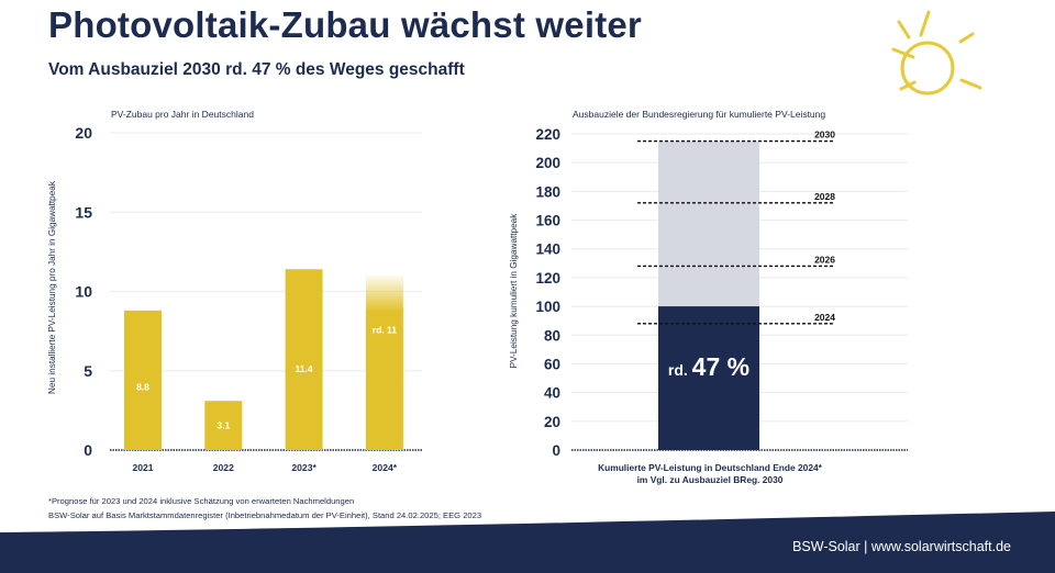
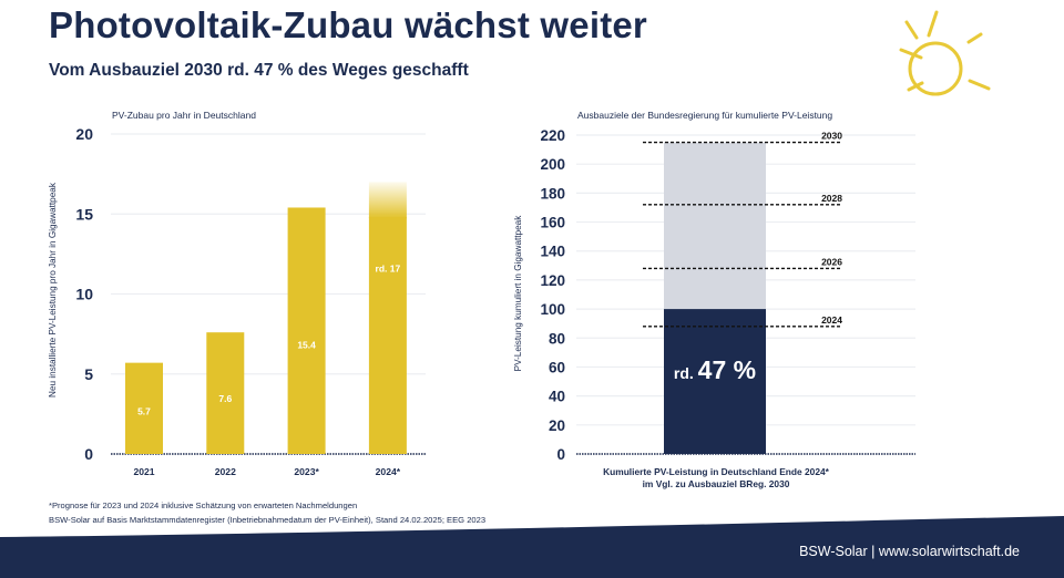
PV-Zubau pro Jahr in Deutschland/2021: 8.8 -> 5.7
PV-Zubau pro Jahr in Deutschland/2022: 3.1 -> 7.6
PV-Zubau pro Jahr in Deutschland/2023*: 11.4 -> 15.4
PV-Zubau pro Jahr in Deutschland/2024*: 11 -> 17
